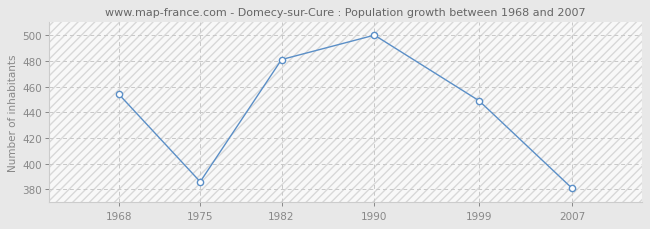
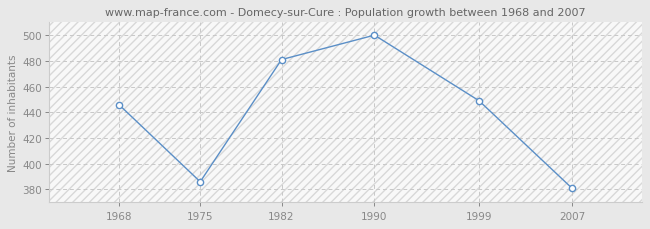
1968: 454 -> 446
